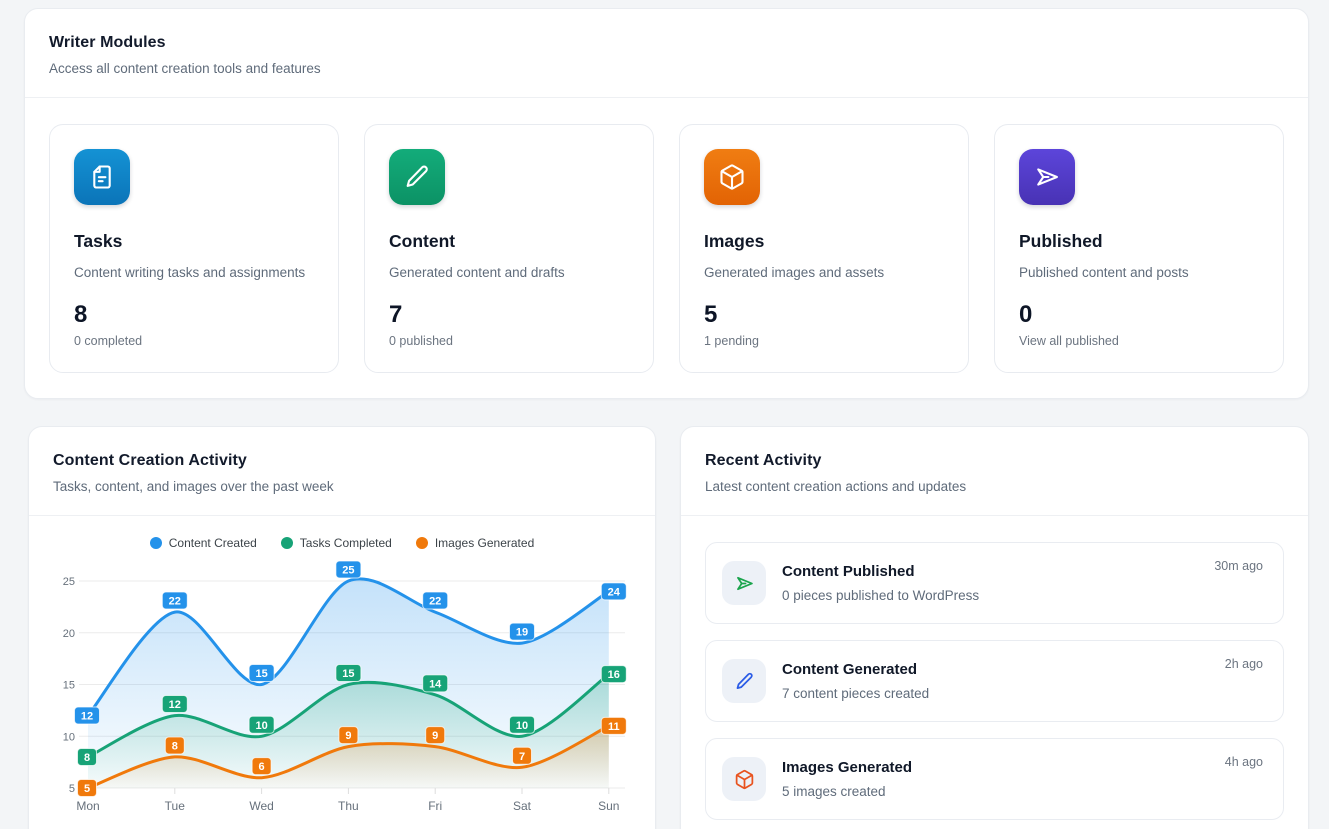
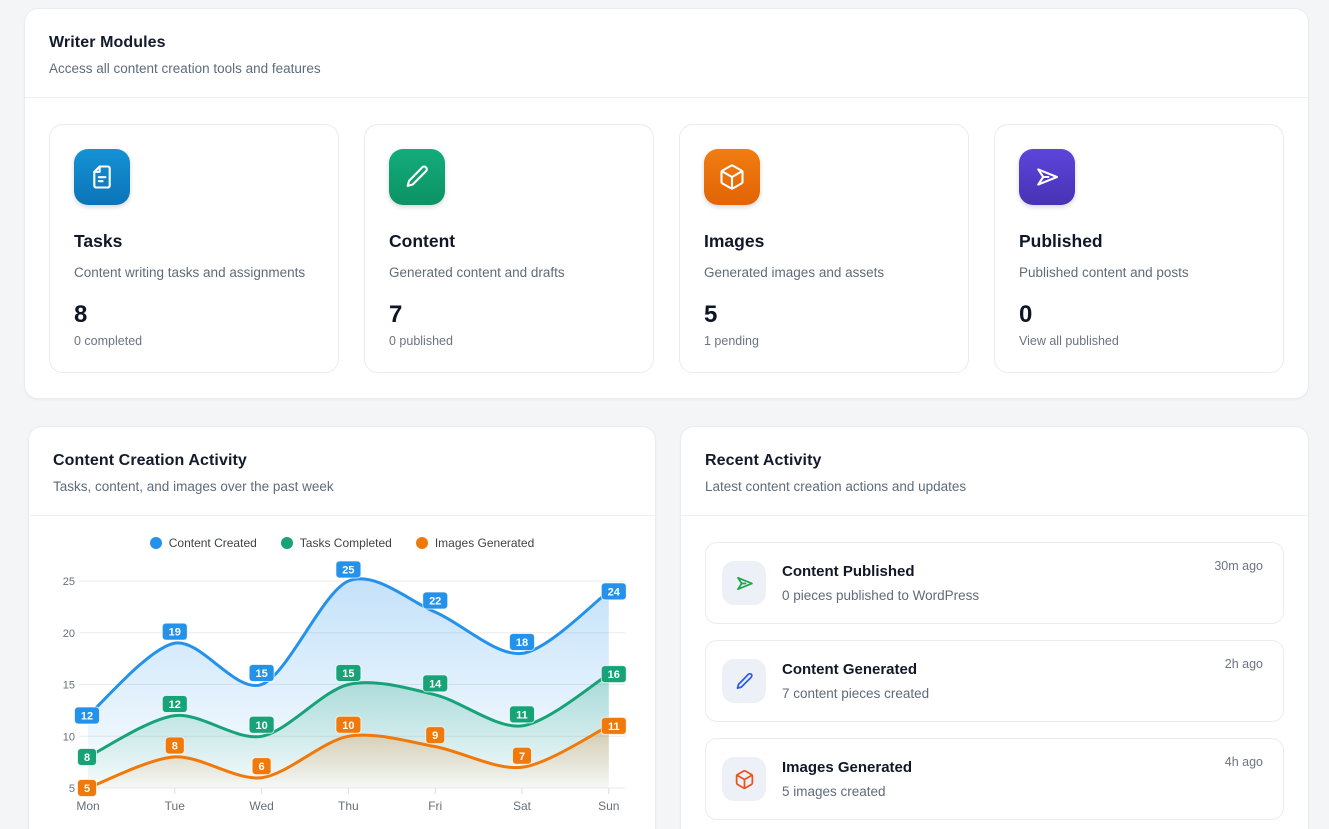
Content Created/Tue: 22 -> 19
Images Generated/Thu: 9 -> 10
Content Created/Sat: 19 -> 18
Tasks Completed/Sat: 10 -> 11
